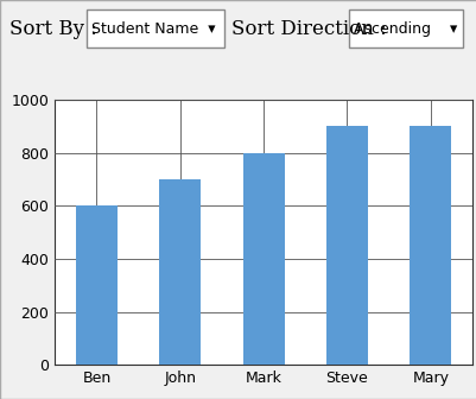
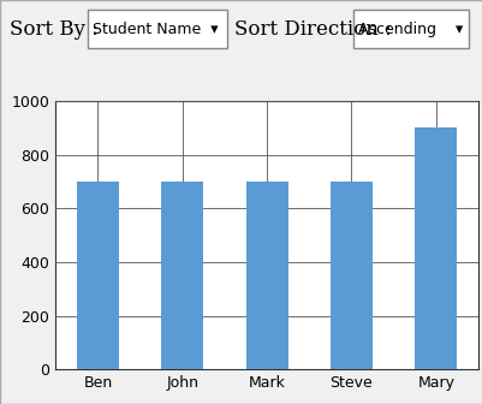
Ben: 600 -> 700
Mark: 800 -> 700
Steve: 900 -> 700
